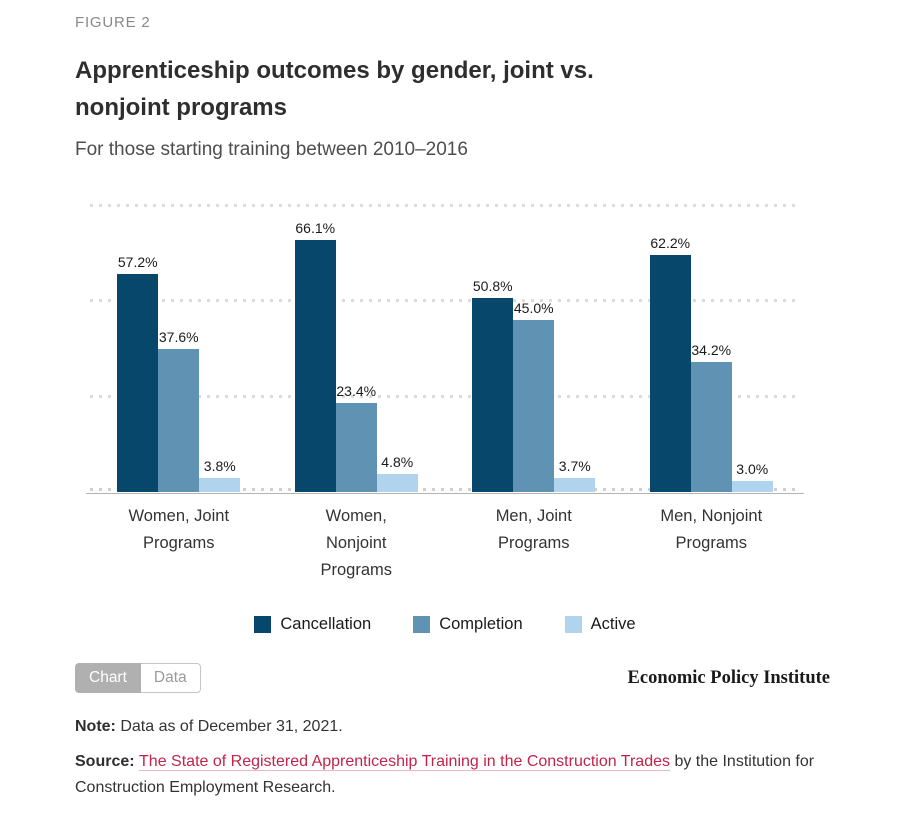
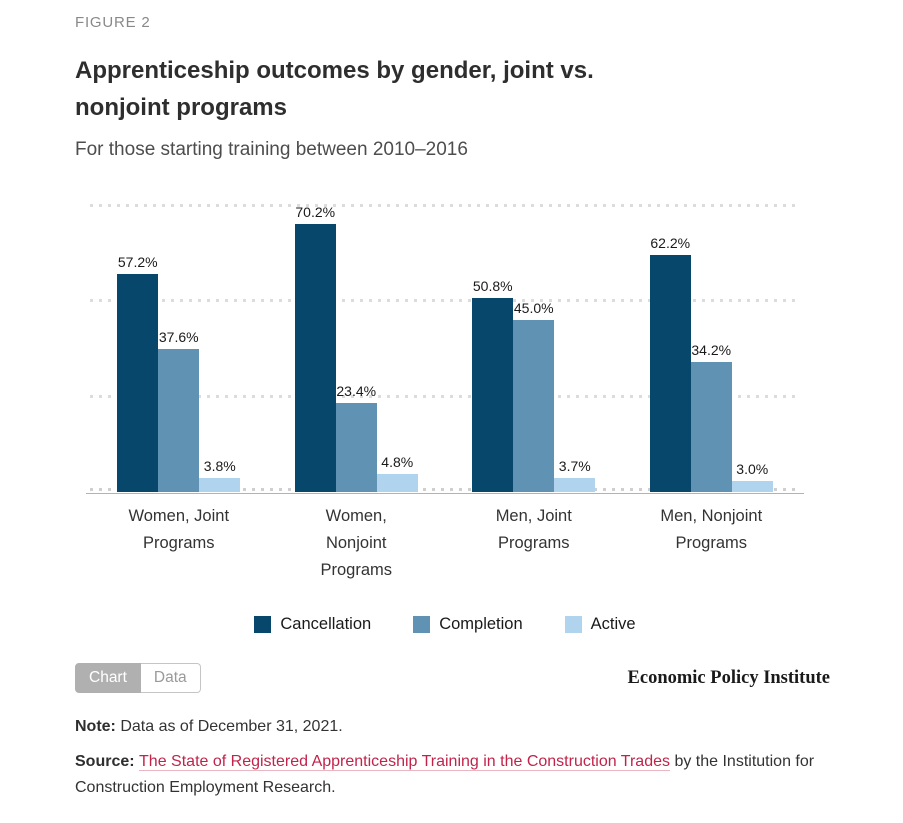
Cancellation/Women, Nonjoint Programs: 66.1% -> 70.2%
